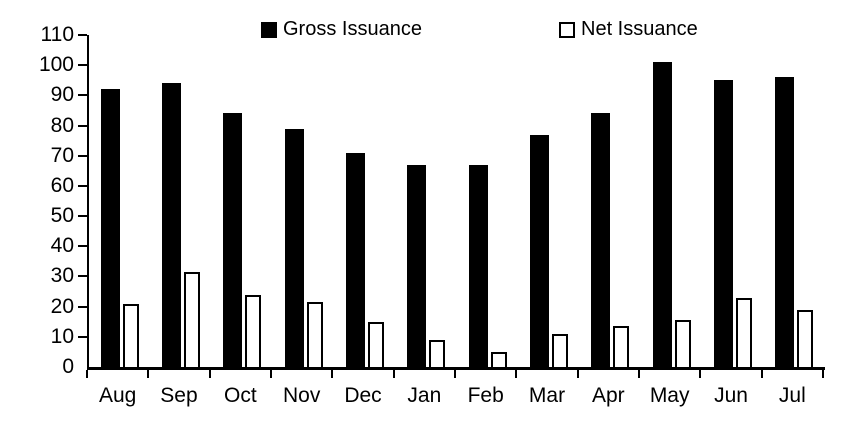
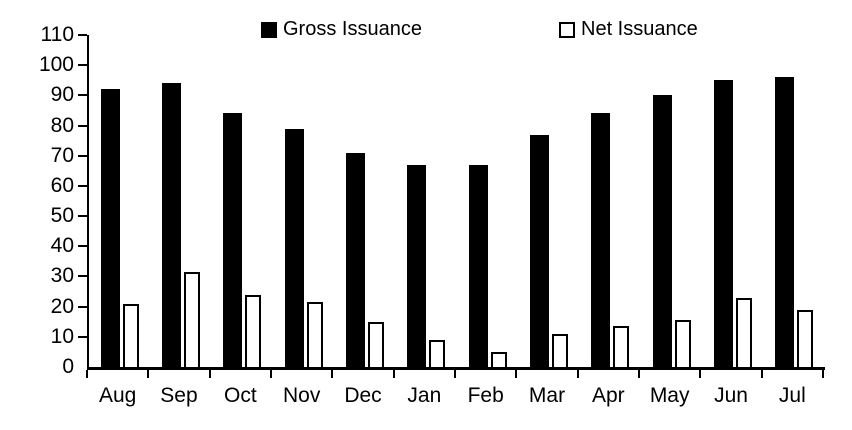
Gross Issuance/May: 101 -> 90
